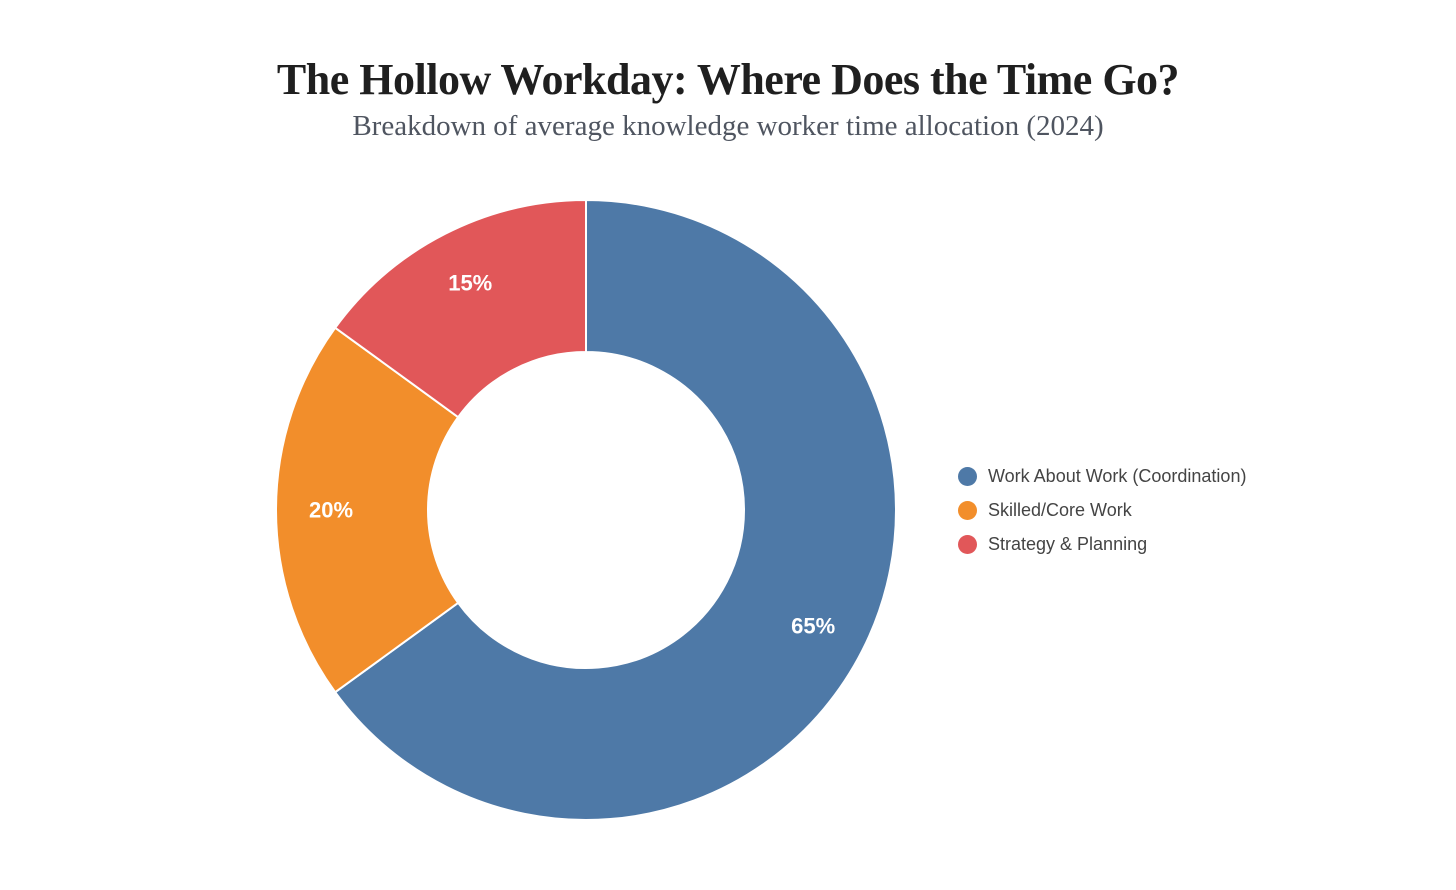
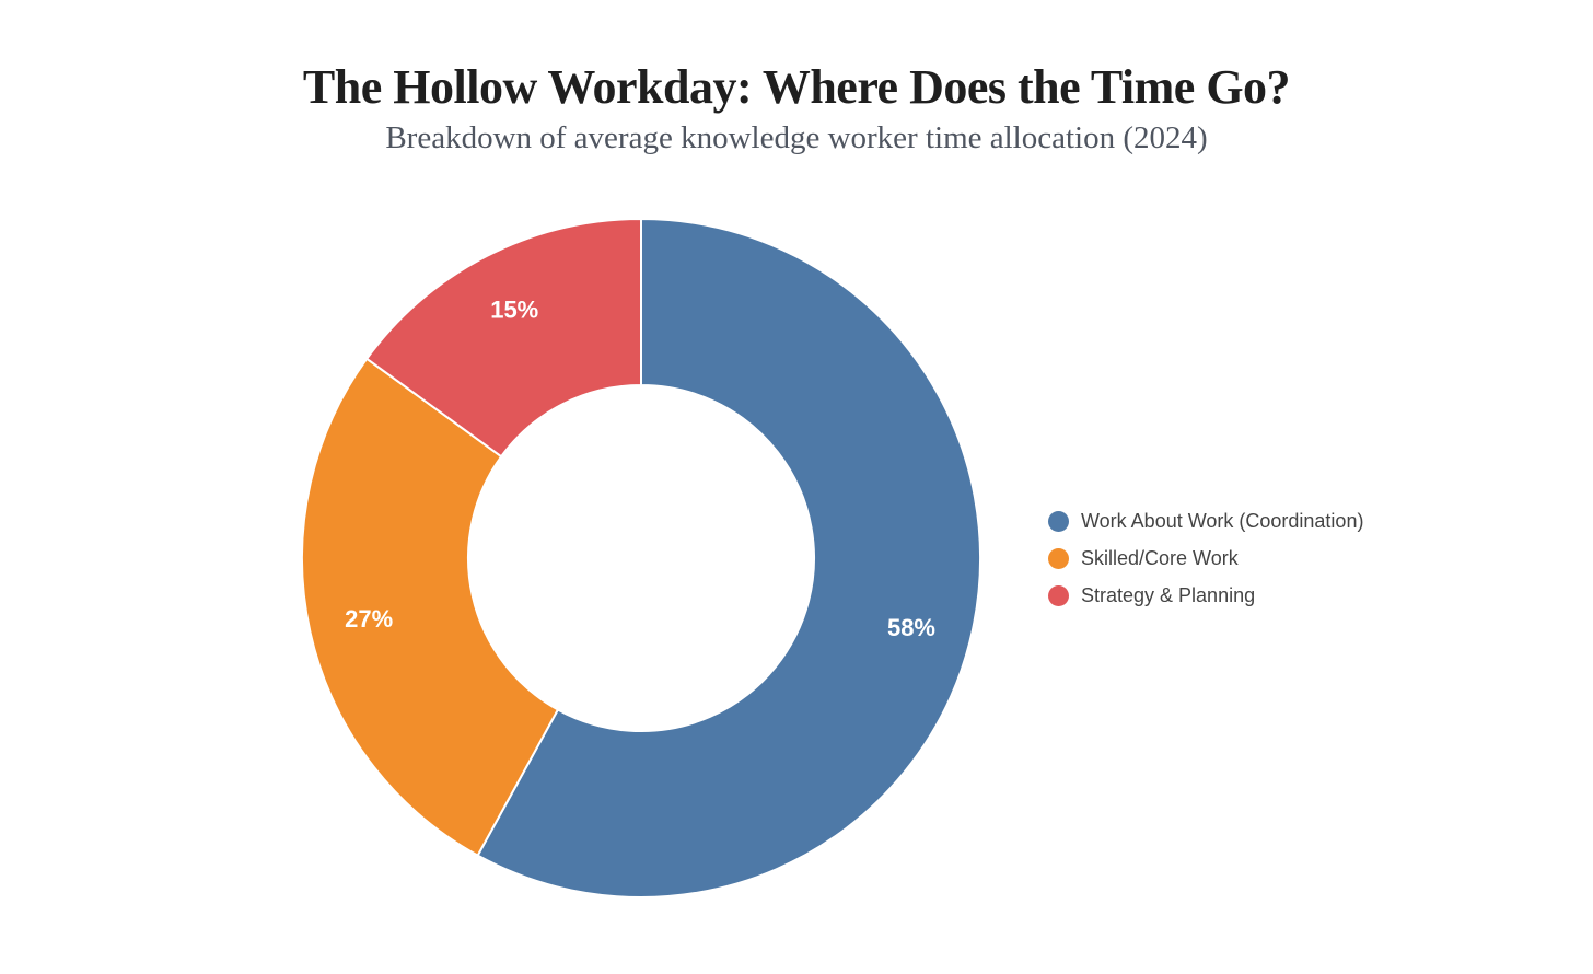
Work About Work (Coordination): 65% -> 58%
Skilled/Core Work: 20% -> 27%
